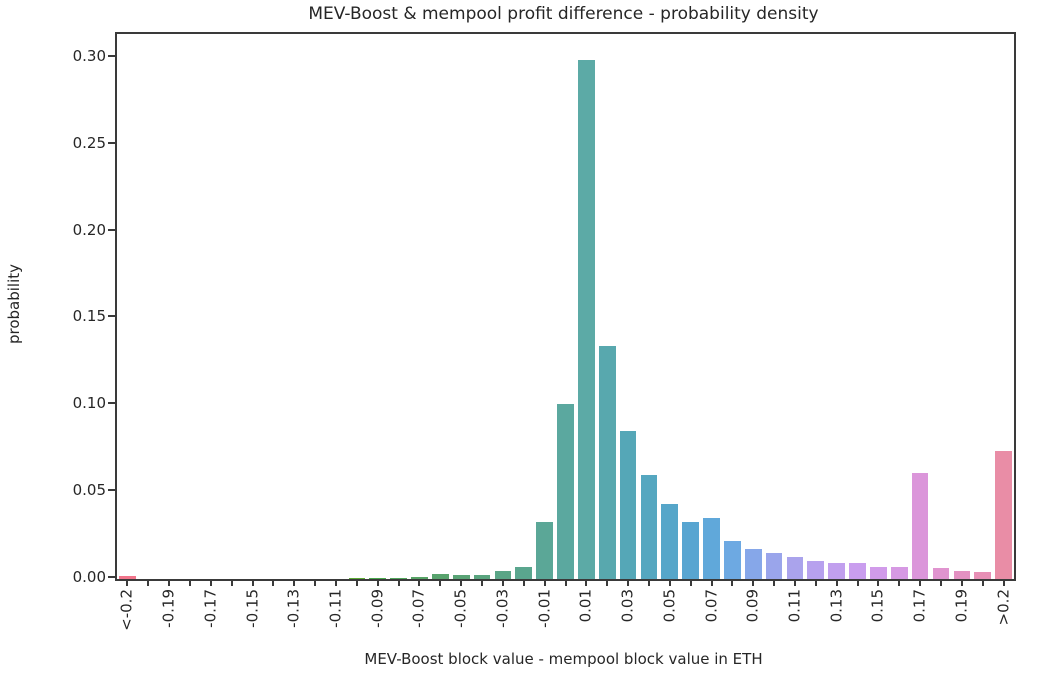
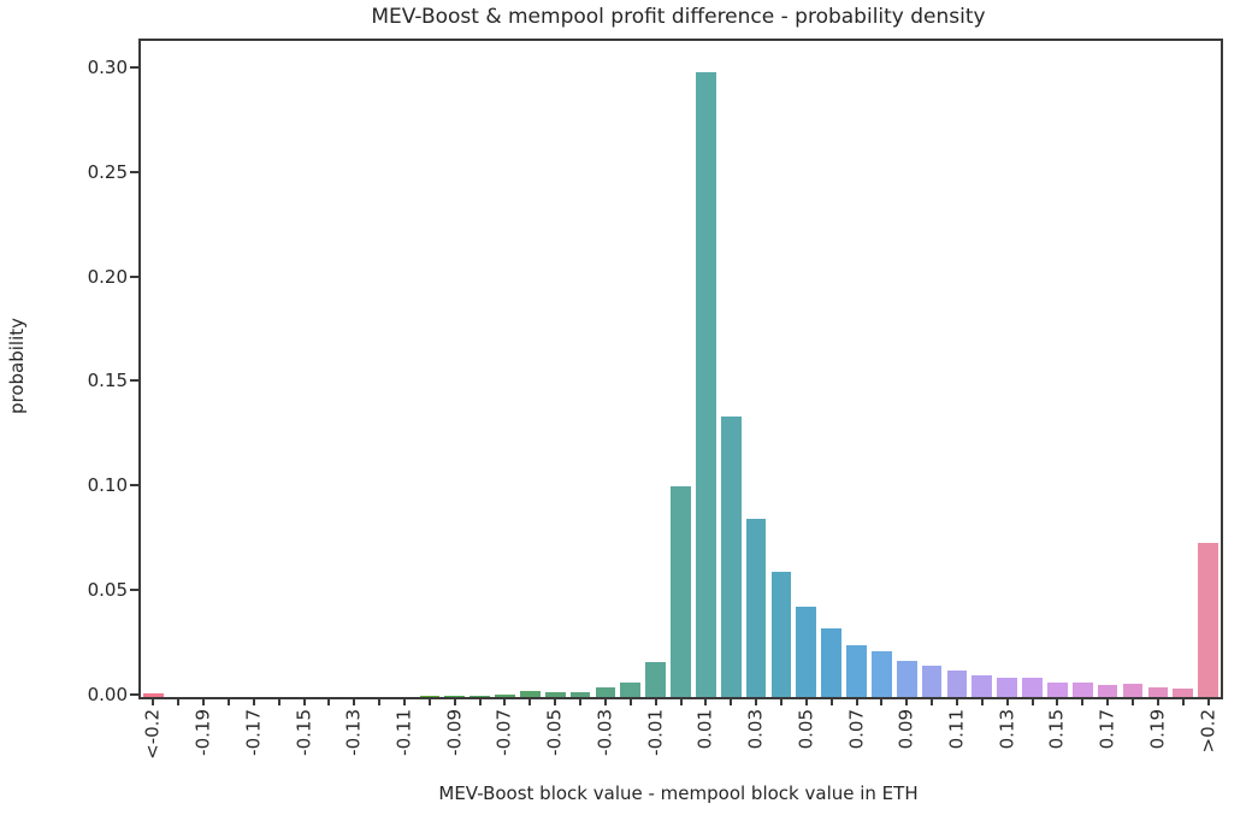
-0.01: 0.033 -> 0.017
0.07: 0.035 -> 0.025
0.17: 0.061 -> 0.006
